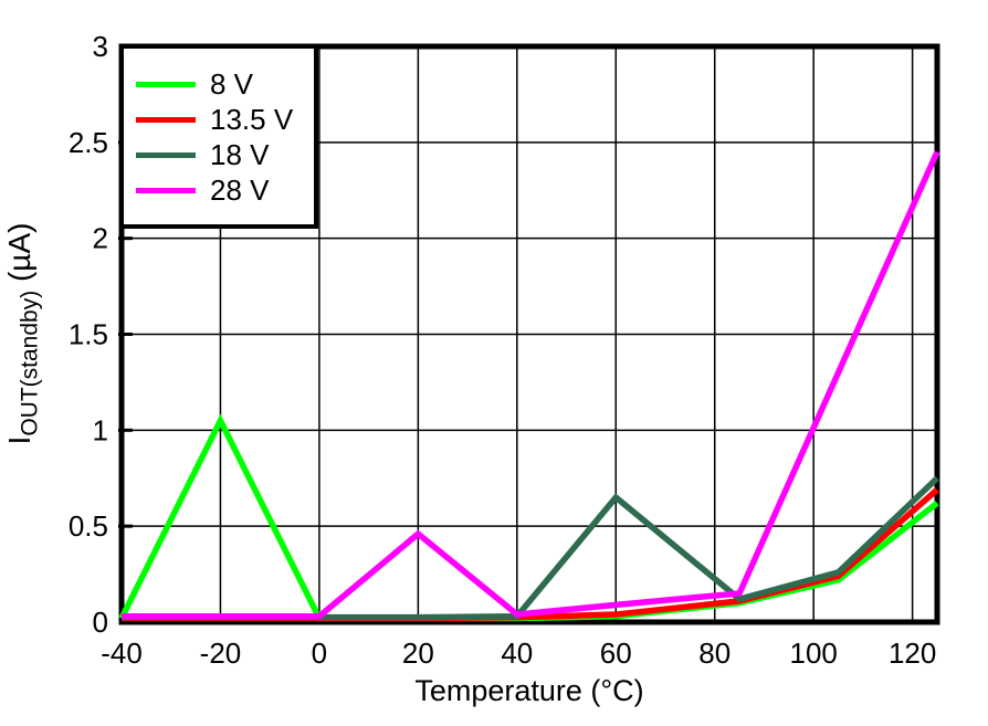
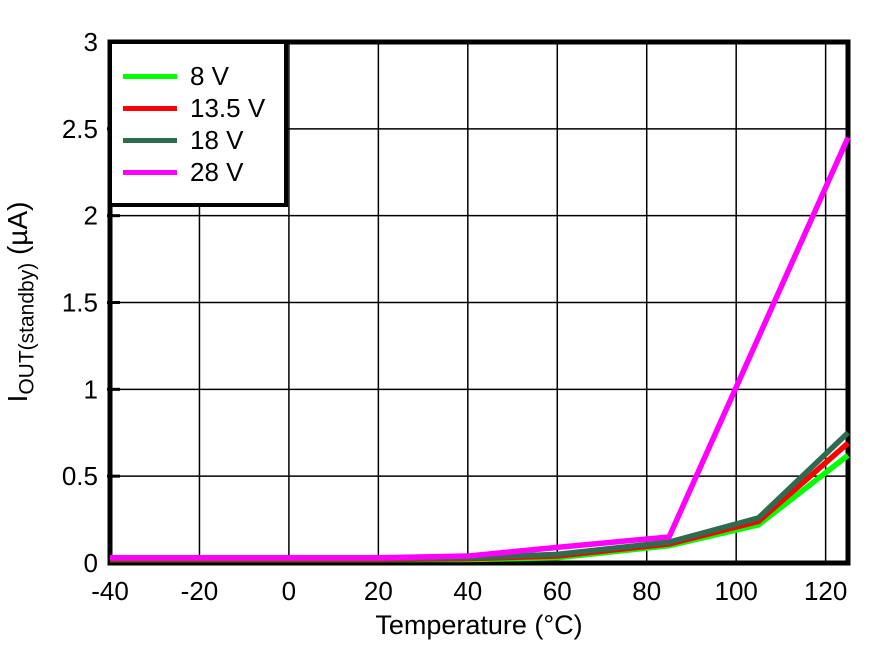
8 V/-20: 1.05 -> 0.02
28 V/20: 0.46 -> 0.03
18 V/60: 0.65 -> 0.05
